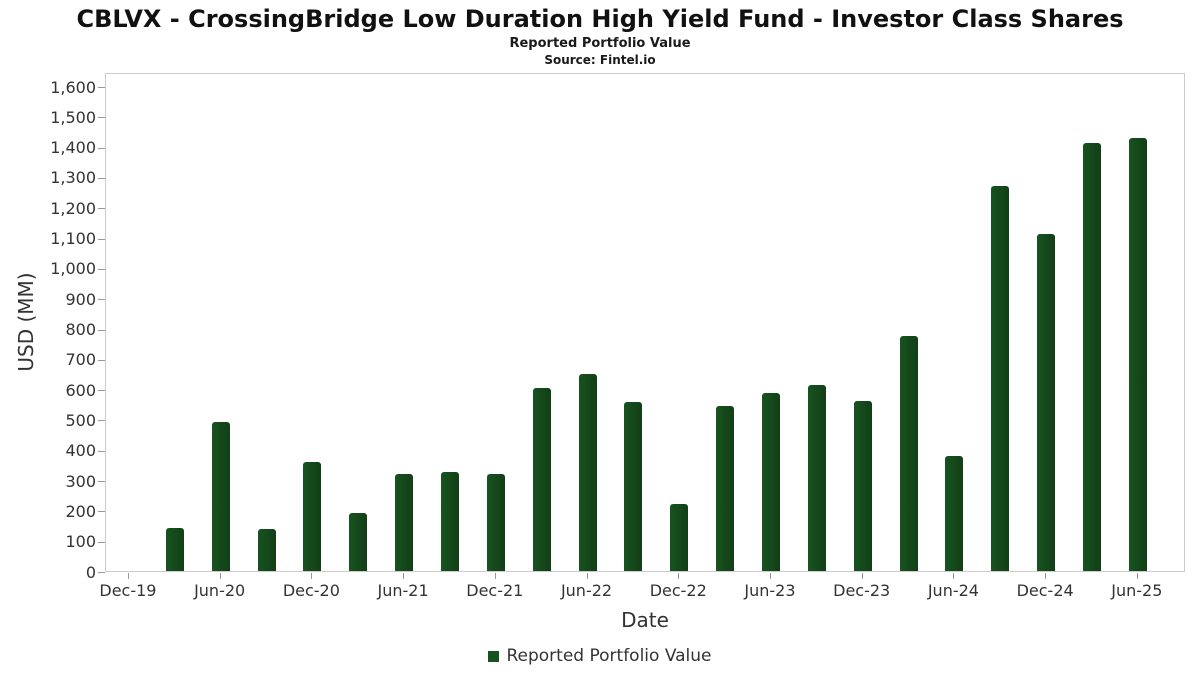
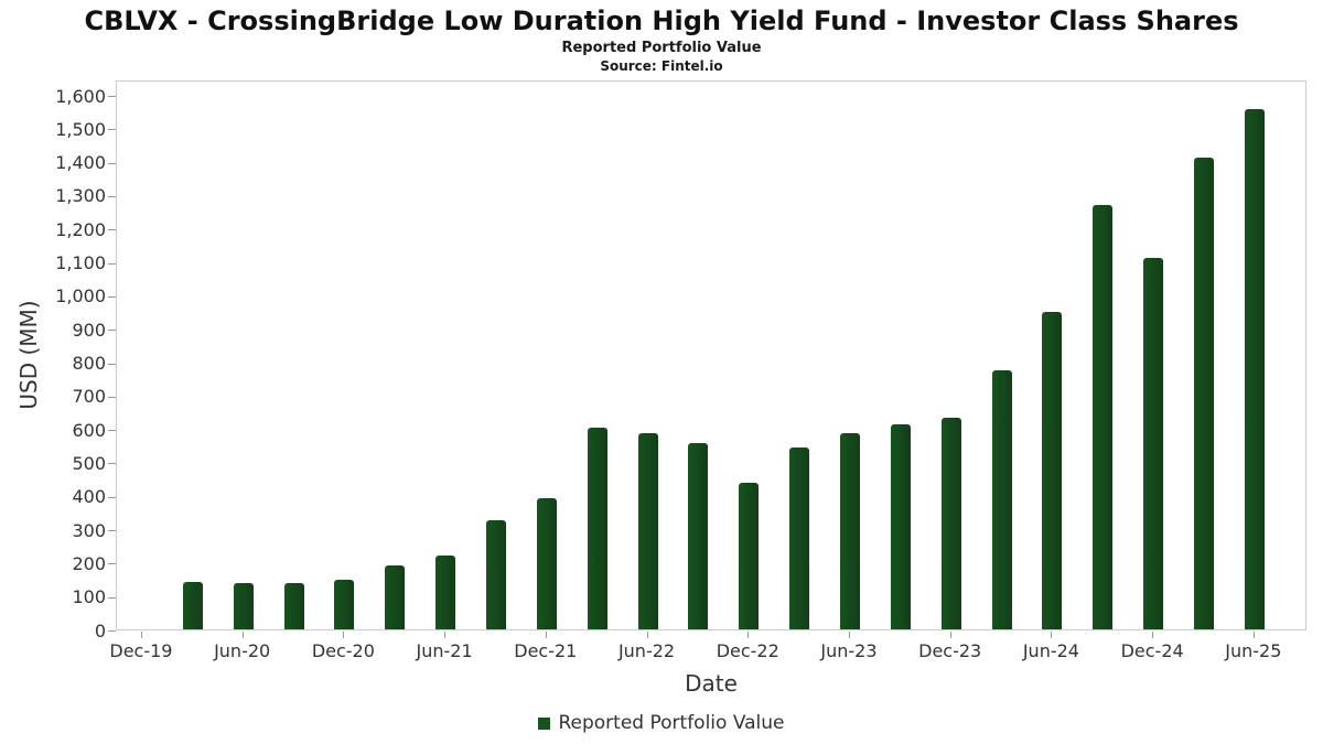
Jun-20: 490 -> 140
Dec-20: 360 -> 150
Jun-21: 320 -> 220
Dec-21: 320 -> 390
Jun-22: 650 -> 590
Dec-22: 220 -> 440
Dec-23: 560 -> 630
Jun-24: 380 -> 950
Jun-25: 1430 -> 1560
